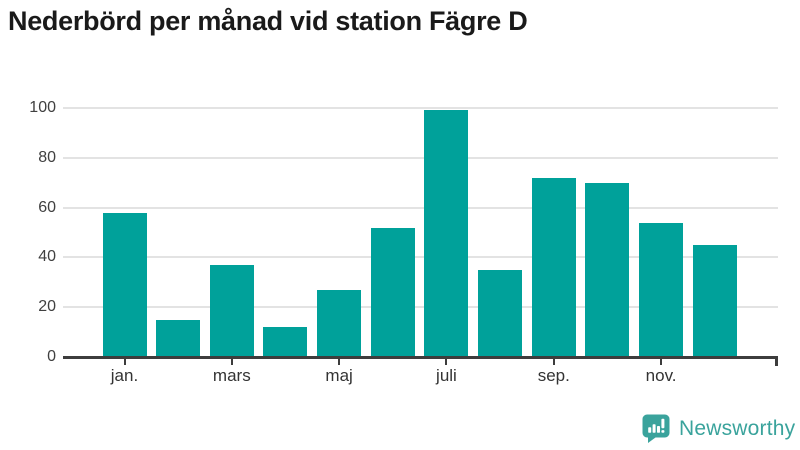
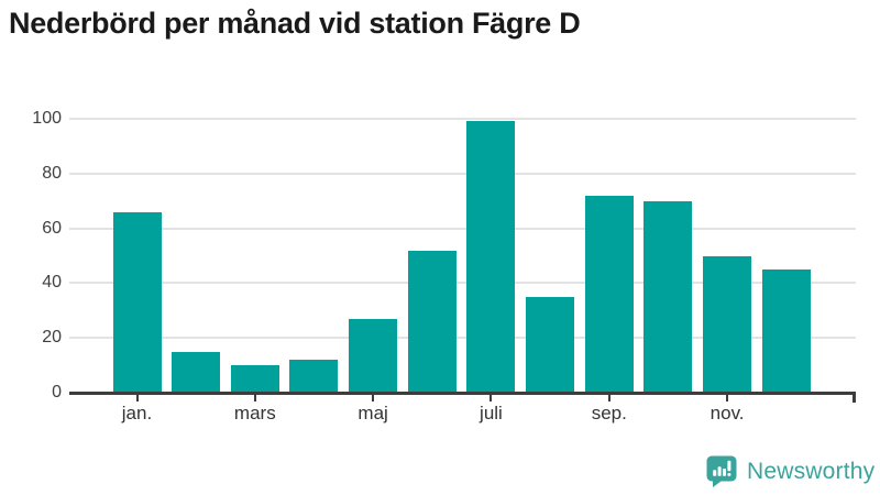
jan.: 58 -> 66
mars: 37 -> 10
nov.: 54 -> 50
